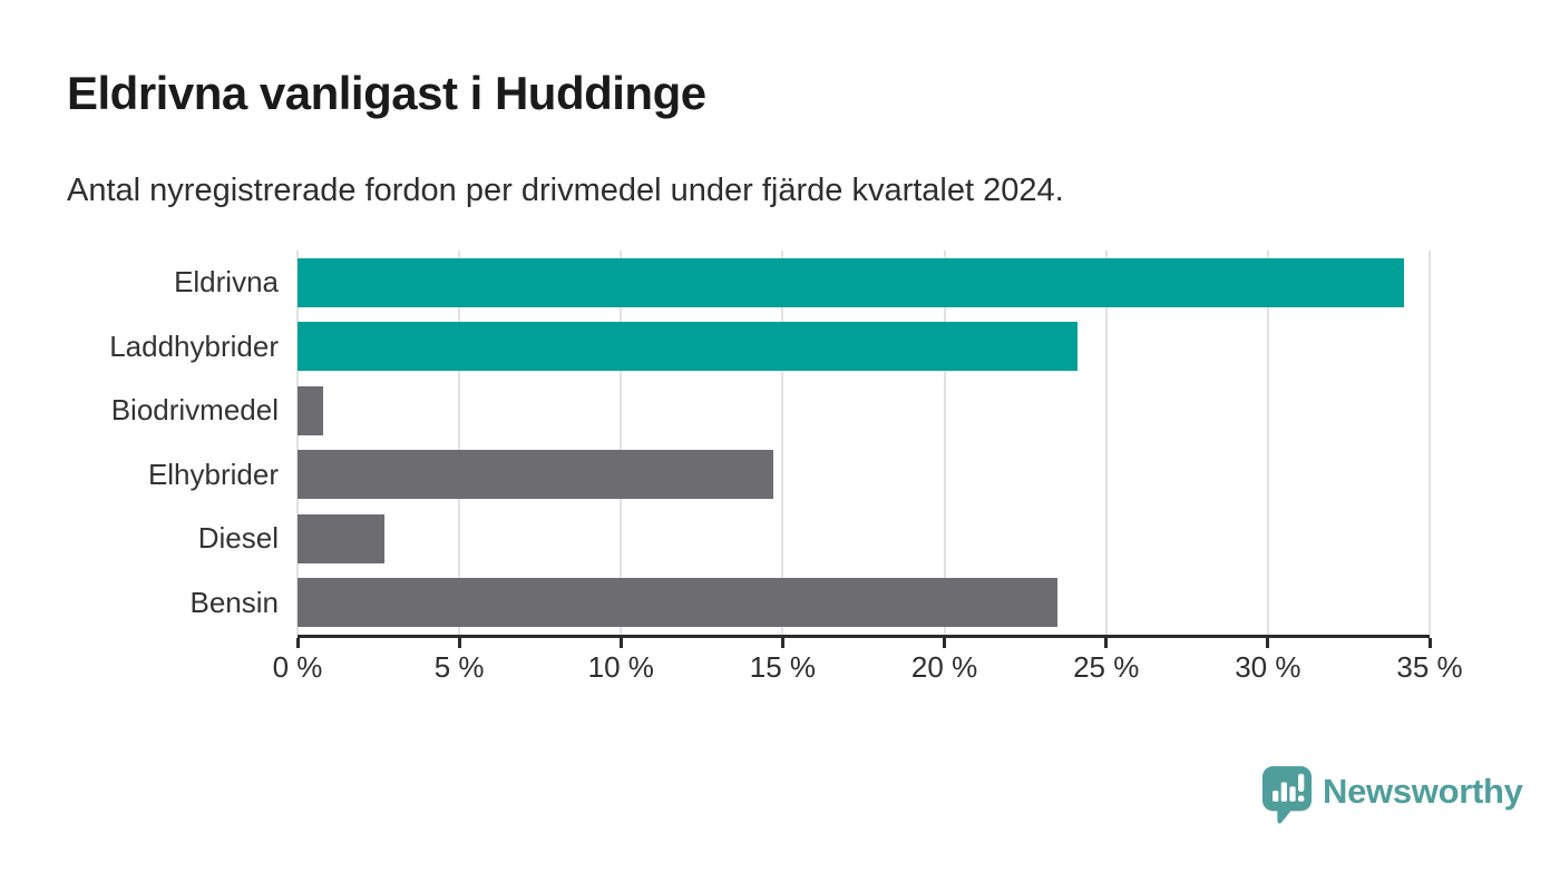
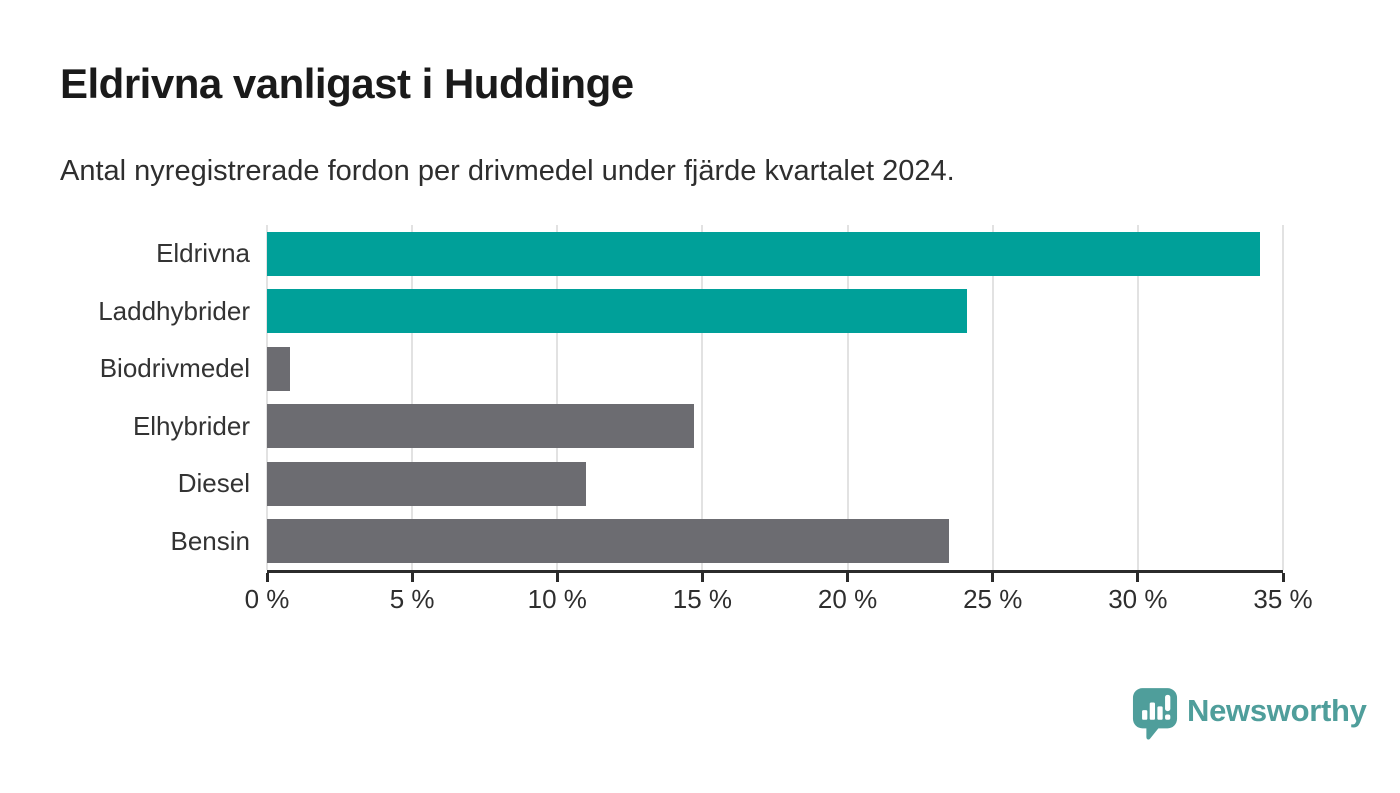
Diesel: 2.7% -> 11.0%
